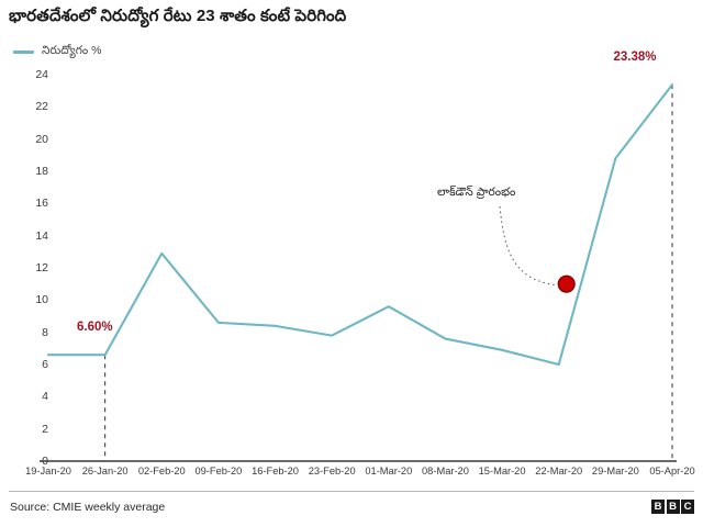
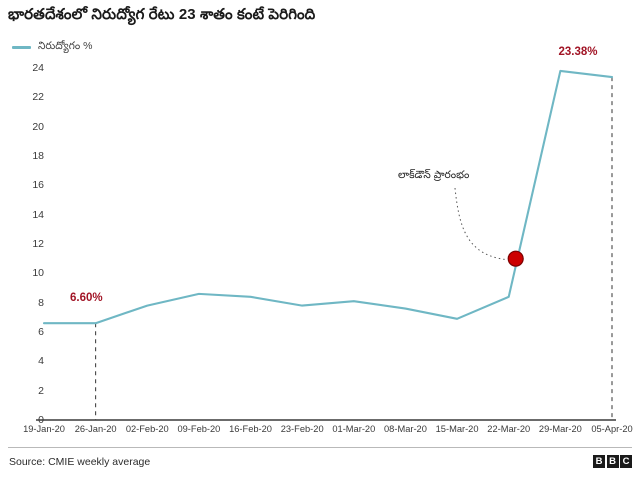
02-Feb-20: 12.9 -> 7.8
01-Mar-20: 9.6 -> 8.1
22-Mar-20: 6.0 -> 8.4
29-Mar-20: 18.8 -> 23.8
